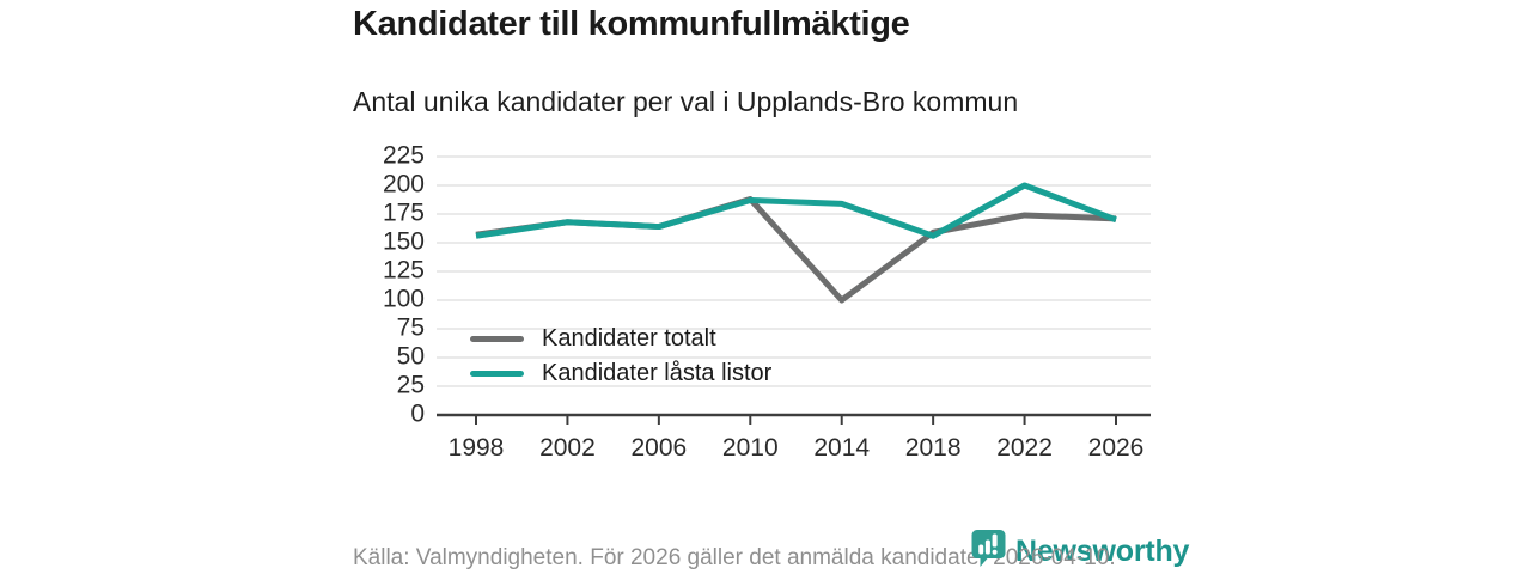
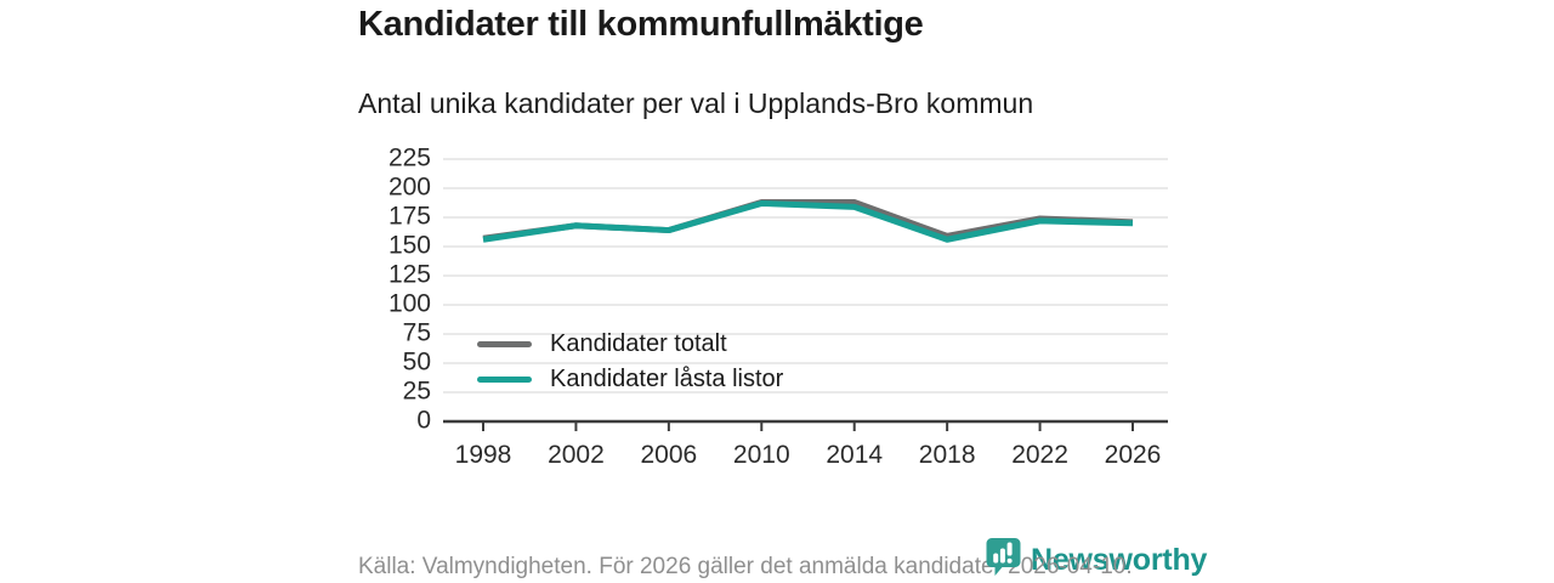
Kandidater totalt/2014: 100 -> 190
Kandidater låsta listor/2022: 200 -> 170
